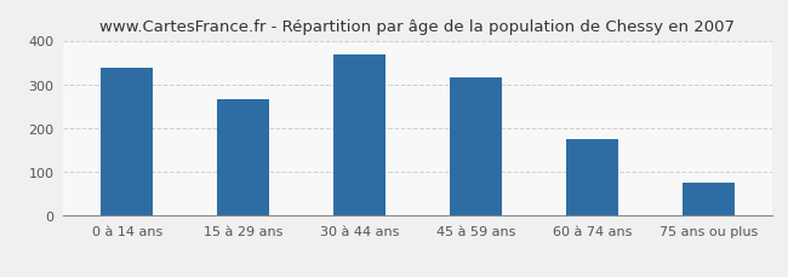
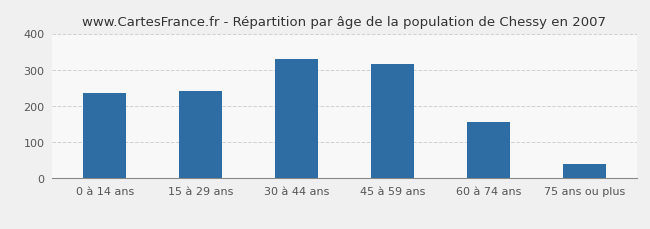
0 à 14 ans: 338 -> 235
15 à 29 ans: 265 -> 240
30 à 44 ans: 368 -> 330
60 à 74 ans: 174 -> 155
75 ans ou plus: 75 -> 40
